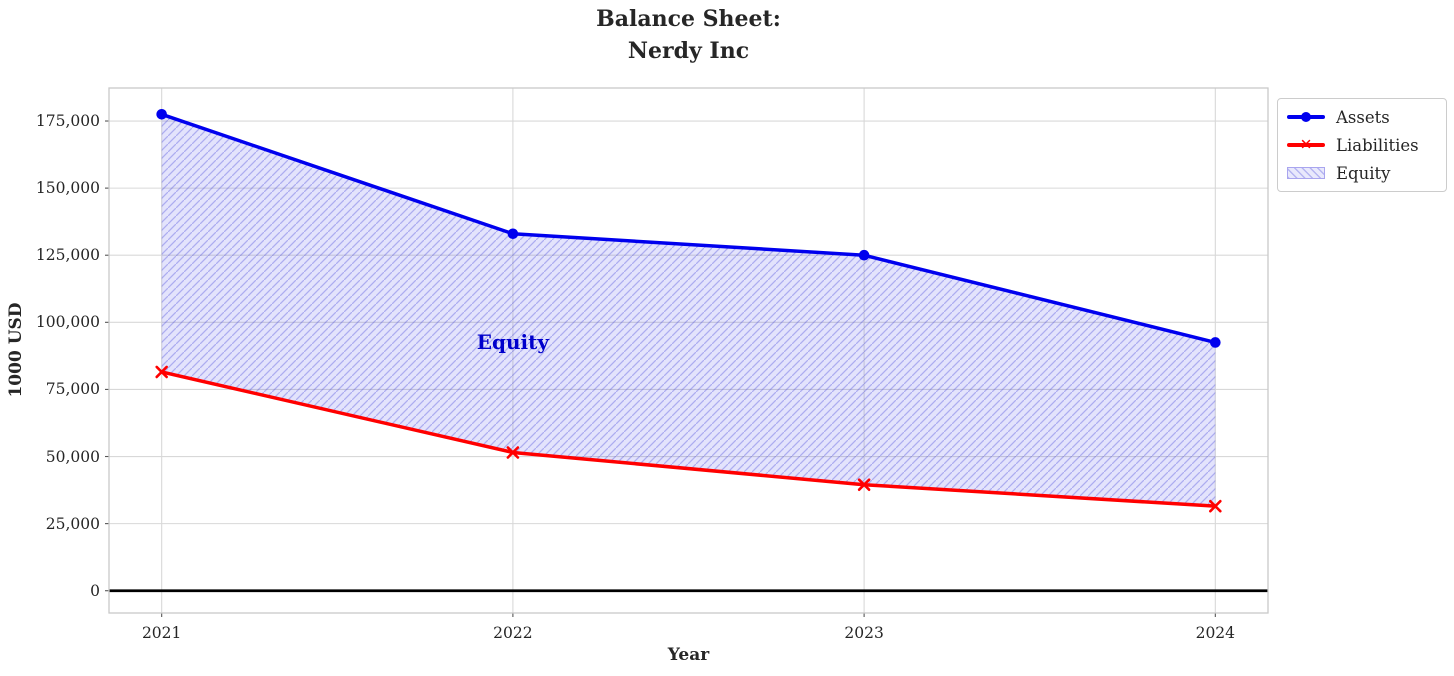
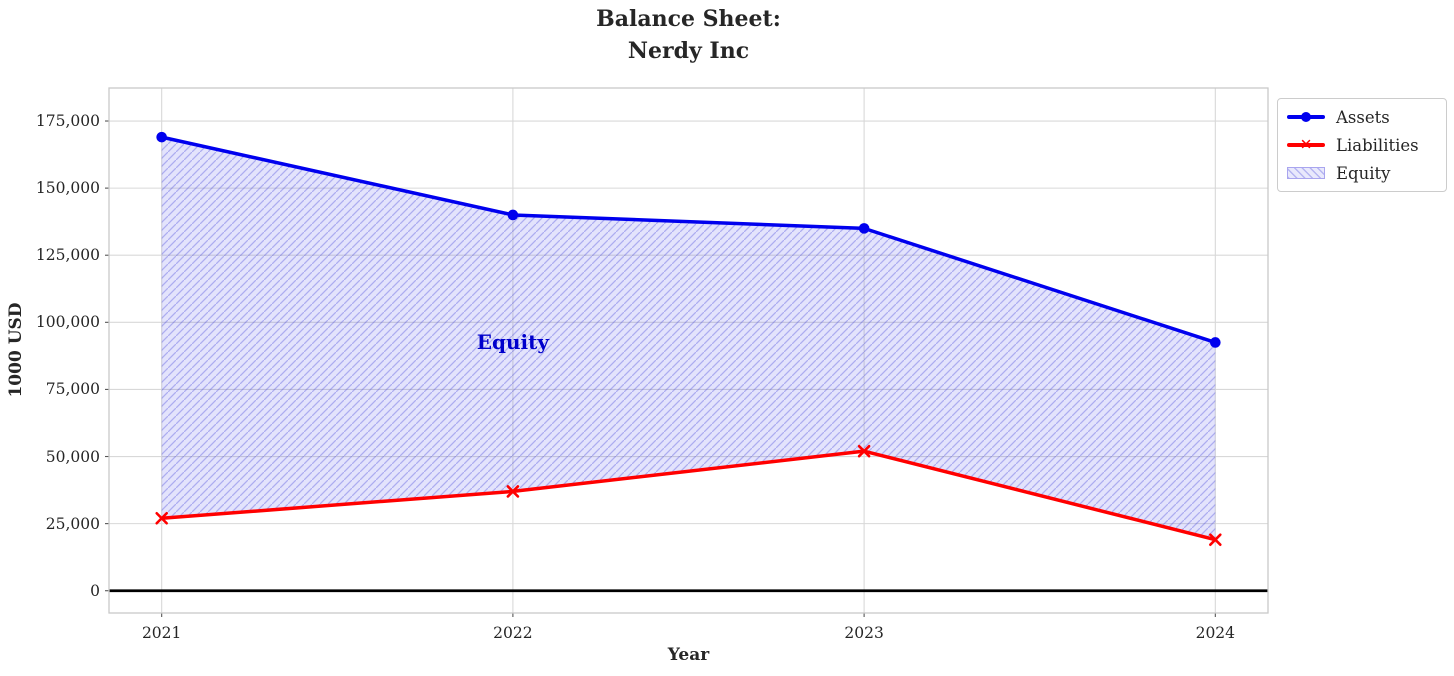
Assets/2021: 178000 -> 169000
Liabilities/2021: 82000 -> 27000
Assets/2022: 133000 -> 140000
Liabilities/2022: 52000 -> 37000
Assets/2023: 125000 -> 135000
Liabilities/2023: 40000 -> 52000
Liabilities/2024: 32000 -> 19000
